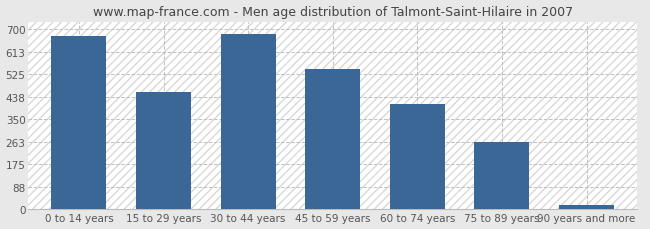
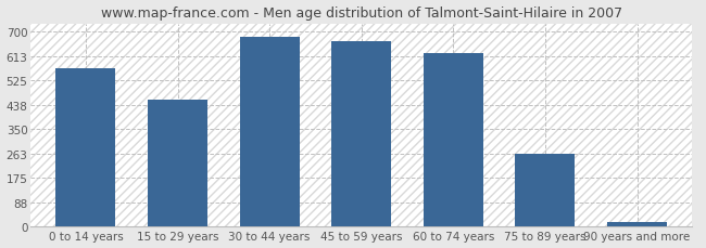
0 to 14 years: 675 -> 570
45 to 59 years: 545 -> 665
60 to 74 years: 410 -> 622
